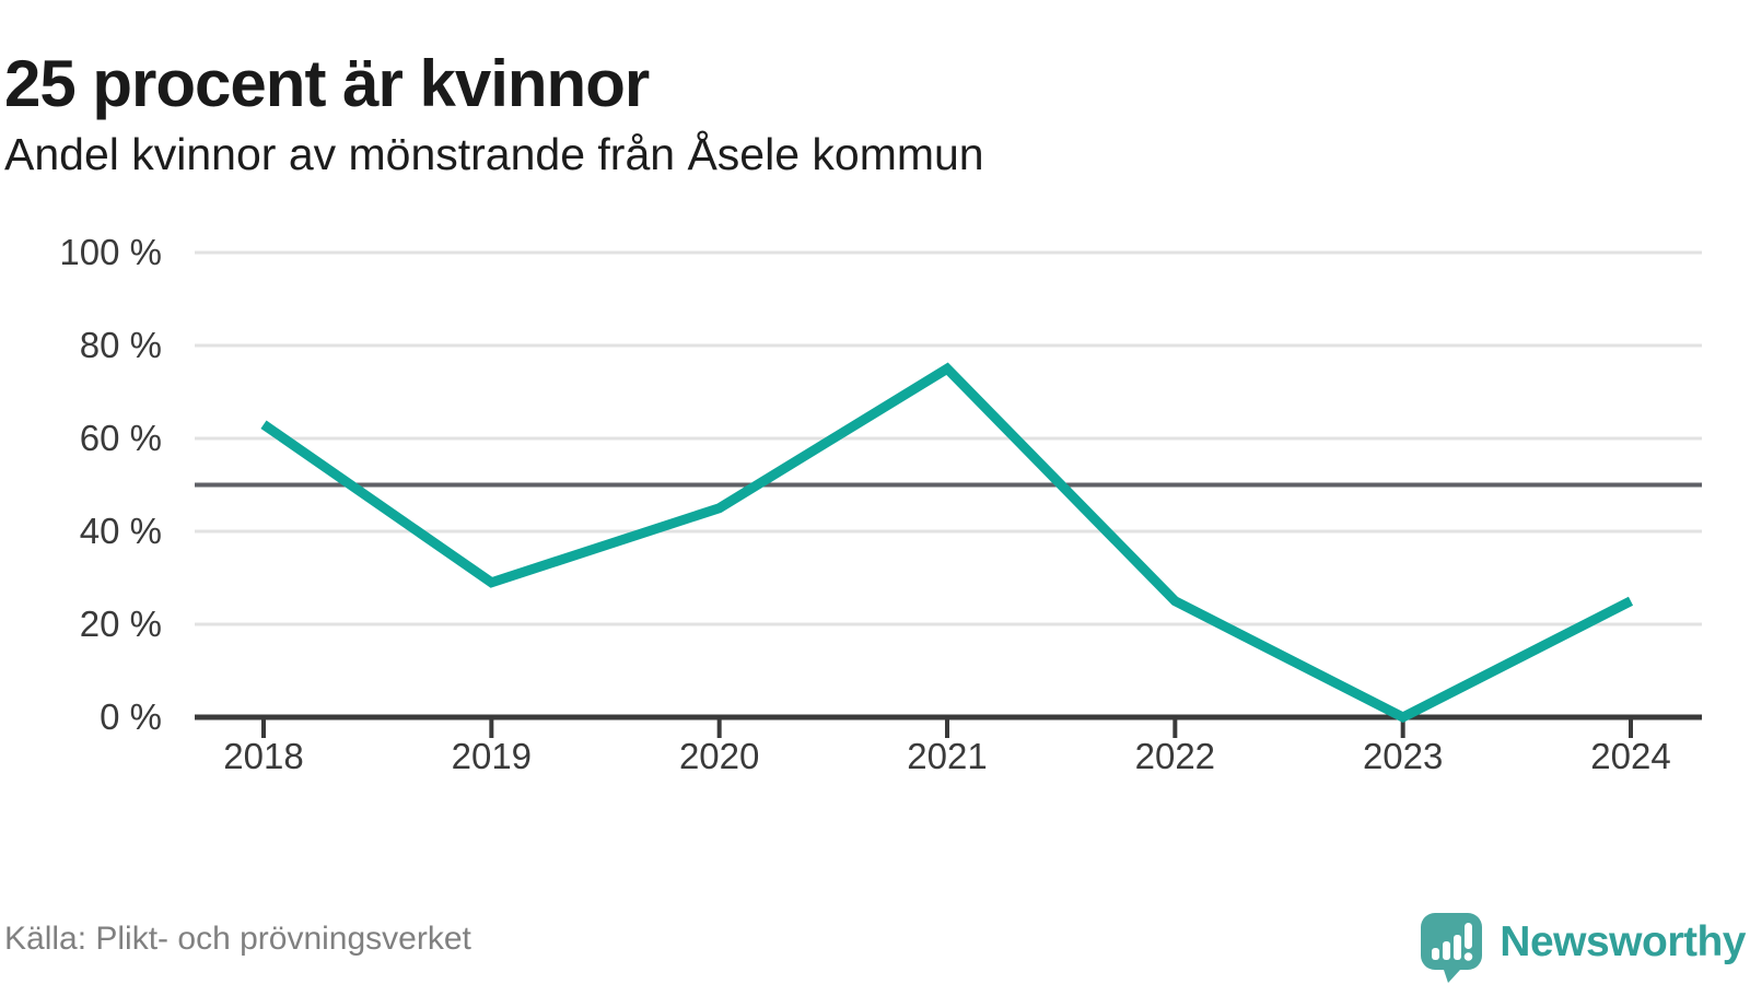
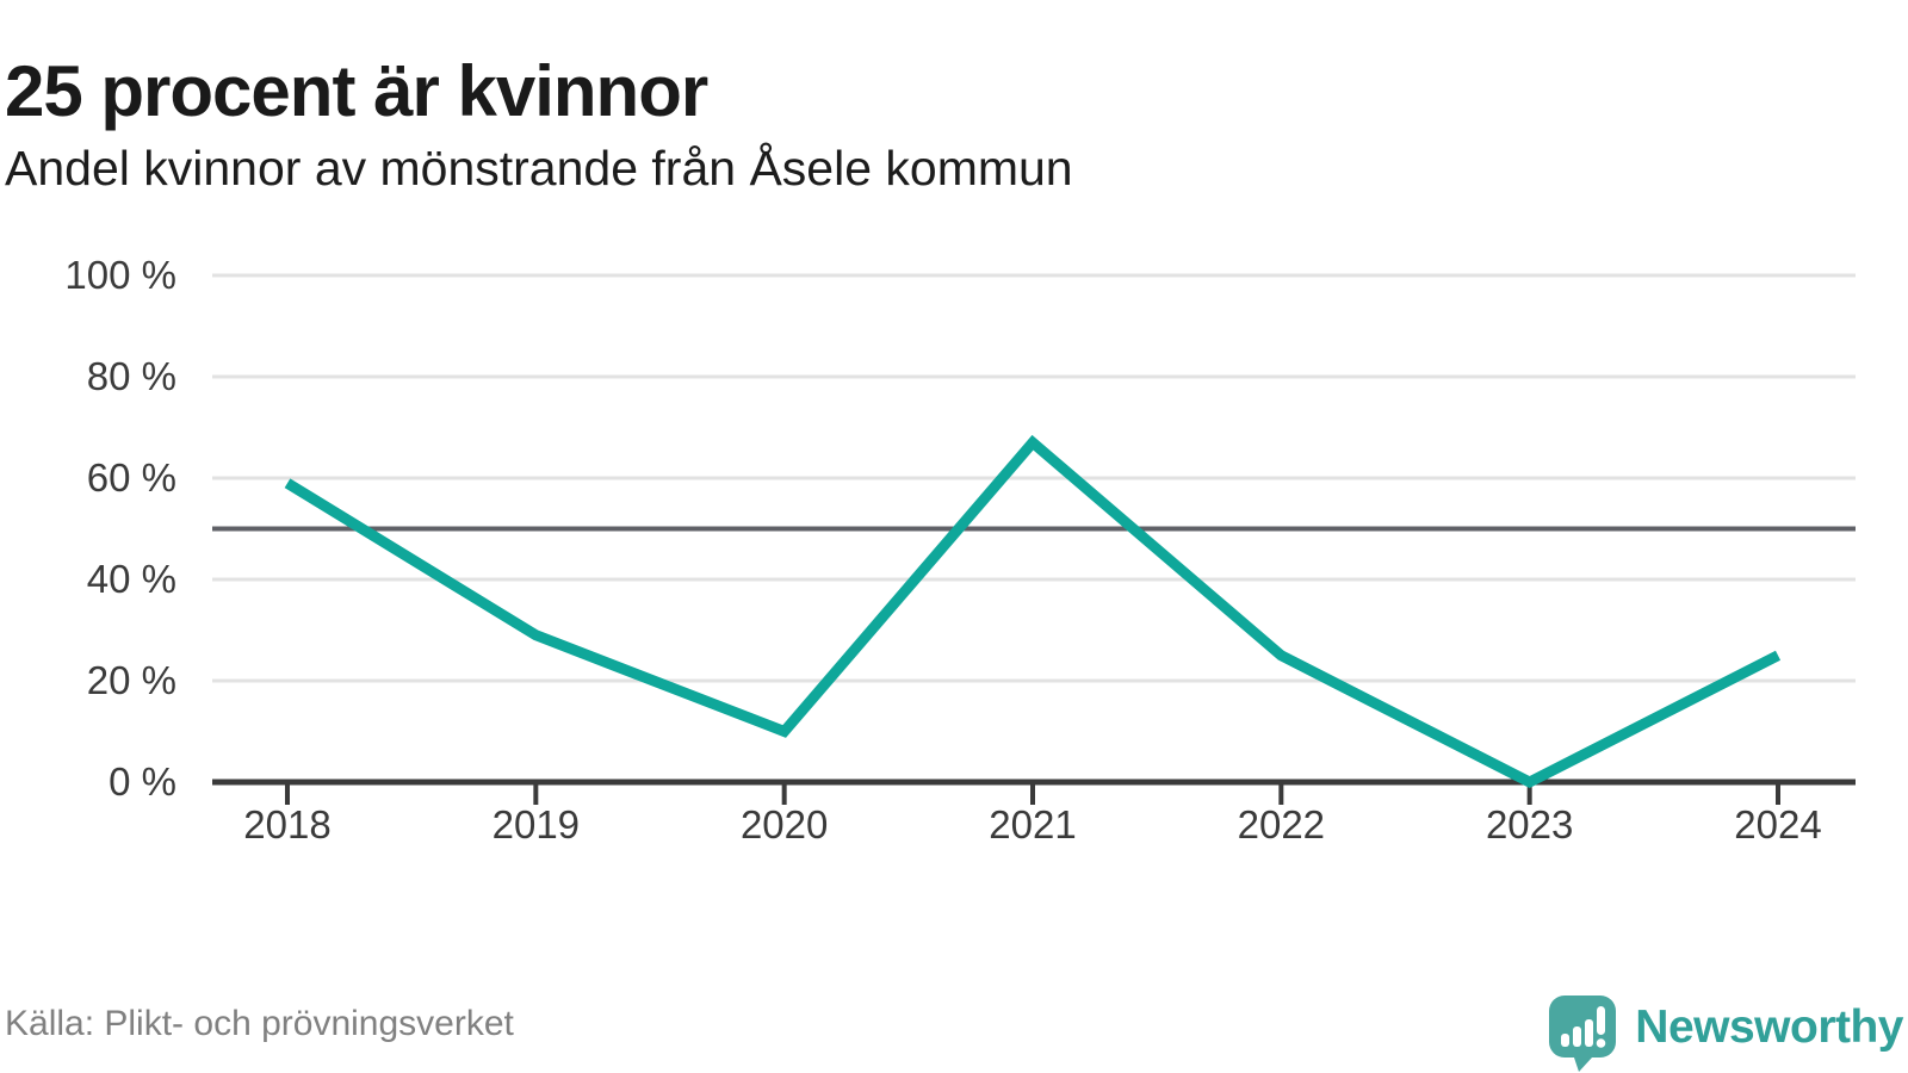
2018: 63% -> 59%
2020: 45% -> 10%
2021: 75% -> 67%
